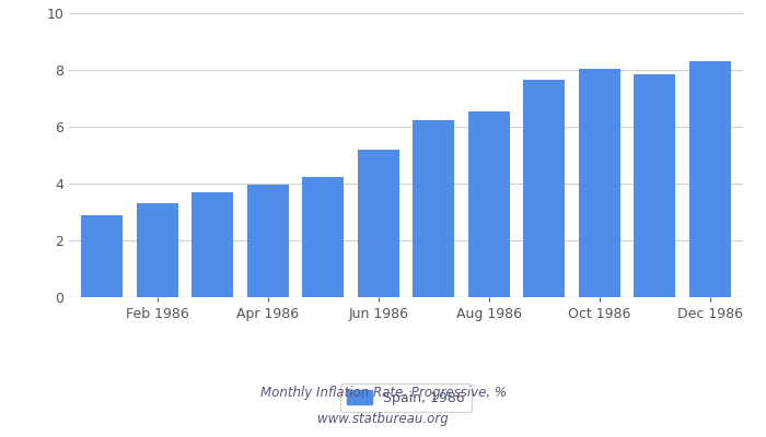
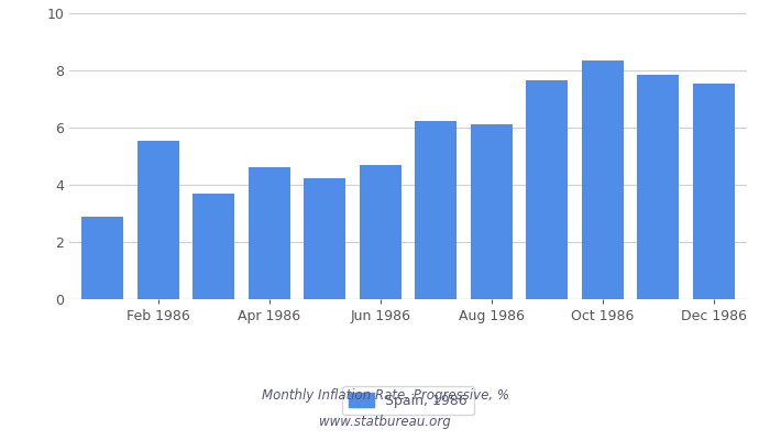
Feb 1986: 3.30 -> 5.55
Apr 1986: 3.95 -> 4.60
Jun 1986: 5.20 -> 4.70
Aug 1986: 6.55 -> 6.10
Oct 1986: 8.05 -> 8.35
Dec 1986: 8.30 -> 7.55
